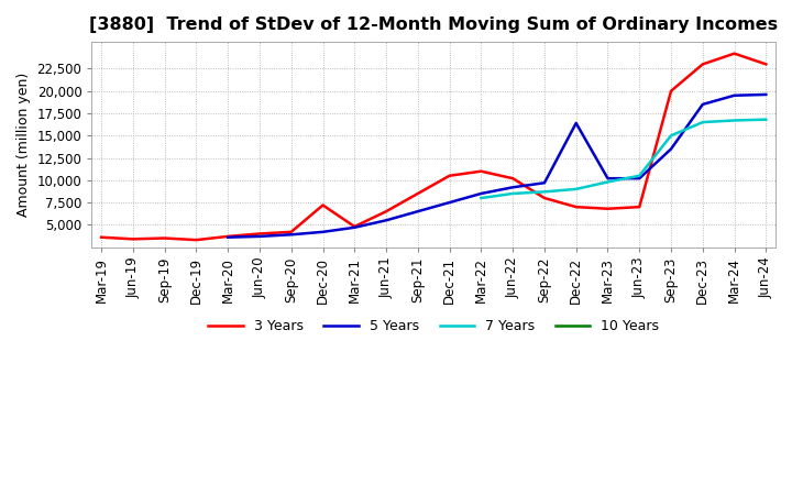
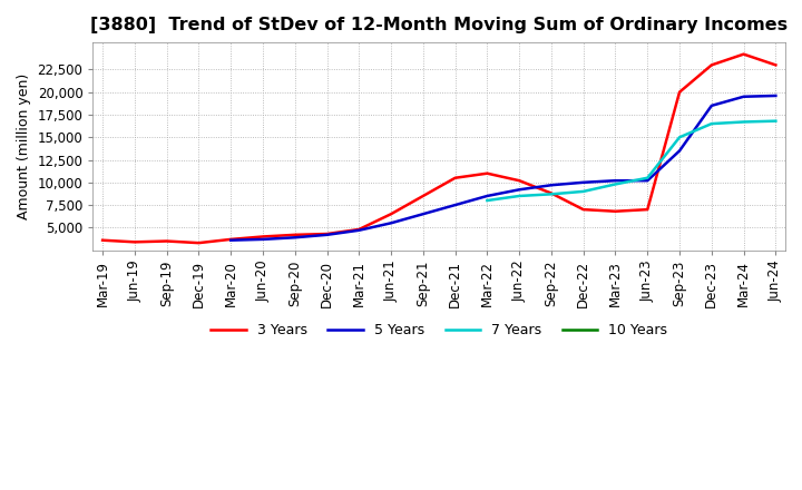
3 Years/Dec-20: 7,200 -> 4,300
3 Years/Sep-22: 8,000 -> 8,800
5 Years/Dec-22: 16,400 -> 10,000
